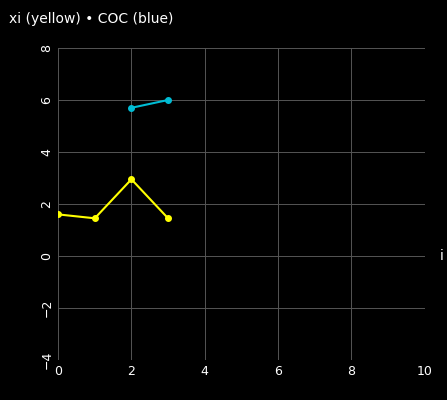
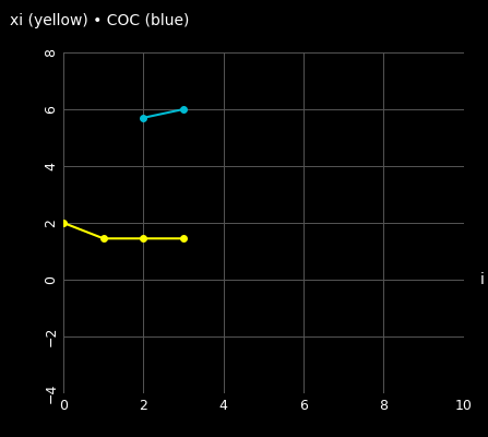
0: 1.60 -> 2.00
2: 2.95 -> 1.45
